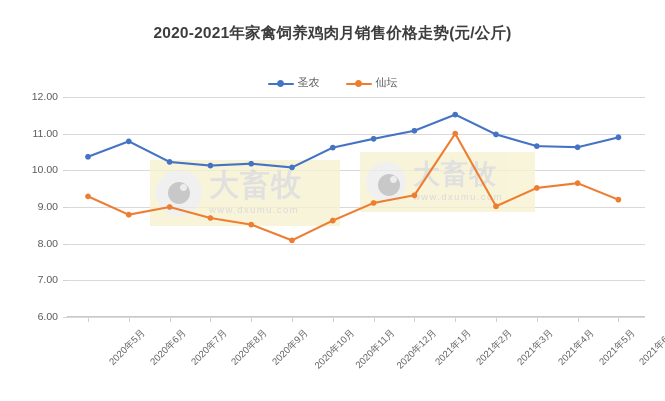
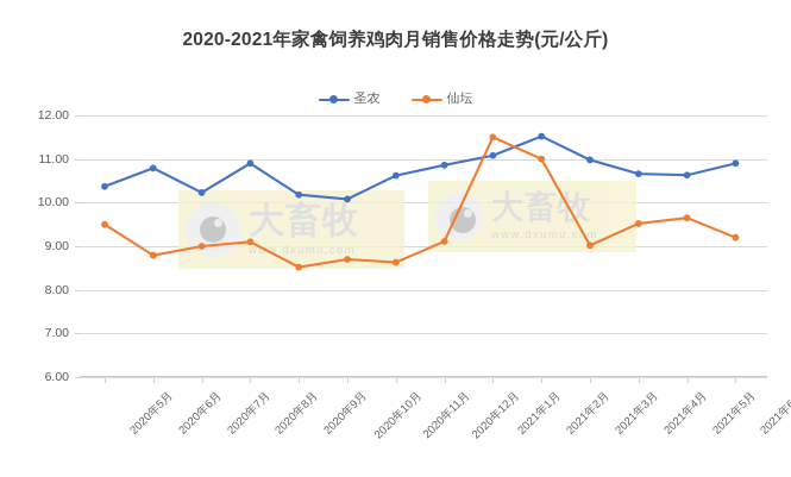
仙坛/2020年5月: 9.3 -> 9.5
圣农/2020年8月: 10.1 -> 10.9
仙坛/2020年8月: 8.7 -> 9.1
仙坛/2020年10月: 8.1 -> 8.7
仙坛/2021年1月: 9.3 -> 11.5
